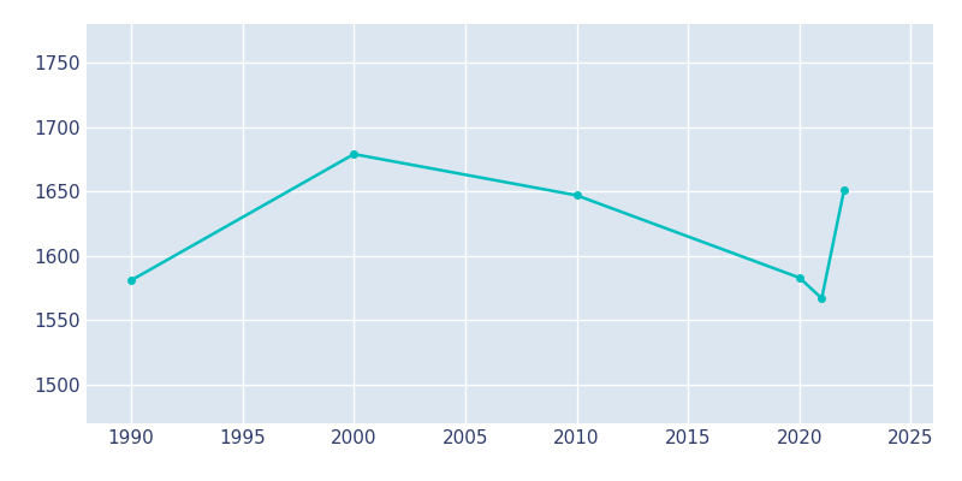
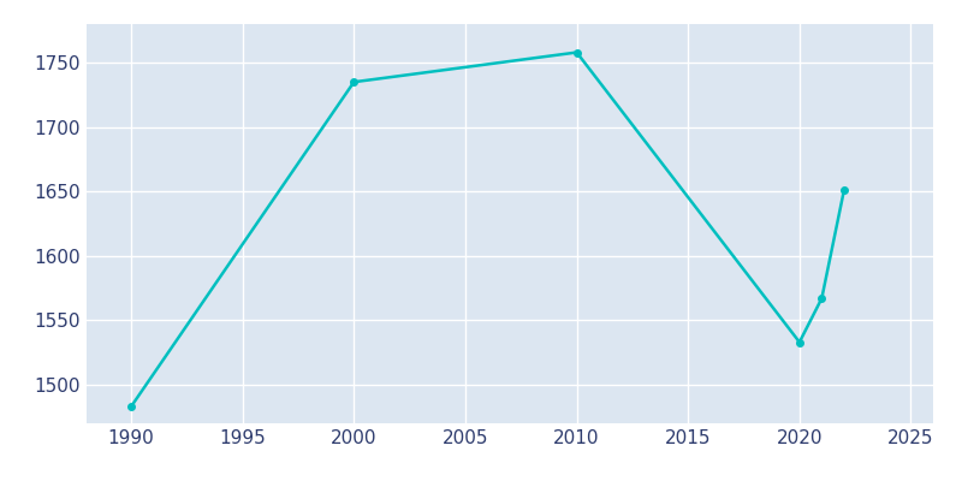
1990: 1581 -> 1483
2000: 1679 -> 1735
2010: 1647 -> 1758
2020: 1583 -> 1533
